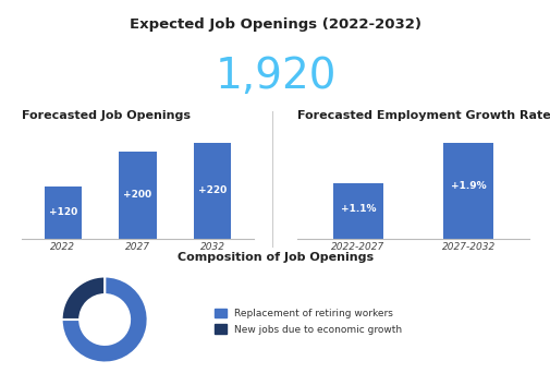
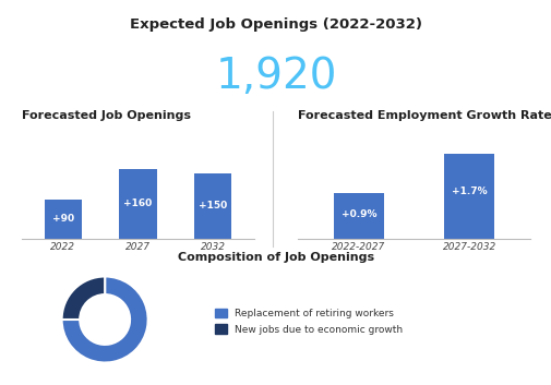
Forecasted Job Openings/2022: +120 -> +90
Forecasted Job Openings/2027: +200 -> +160
Forecasted Job Openings/2032: +220 -> +150
Forecasted Employment Growth Rate/2022-2027: +1.1% -> +0.9%
Forecasted Employment Growth Rate/2027-2032: +1.9% -> +1.7%
